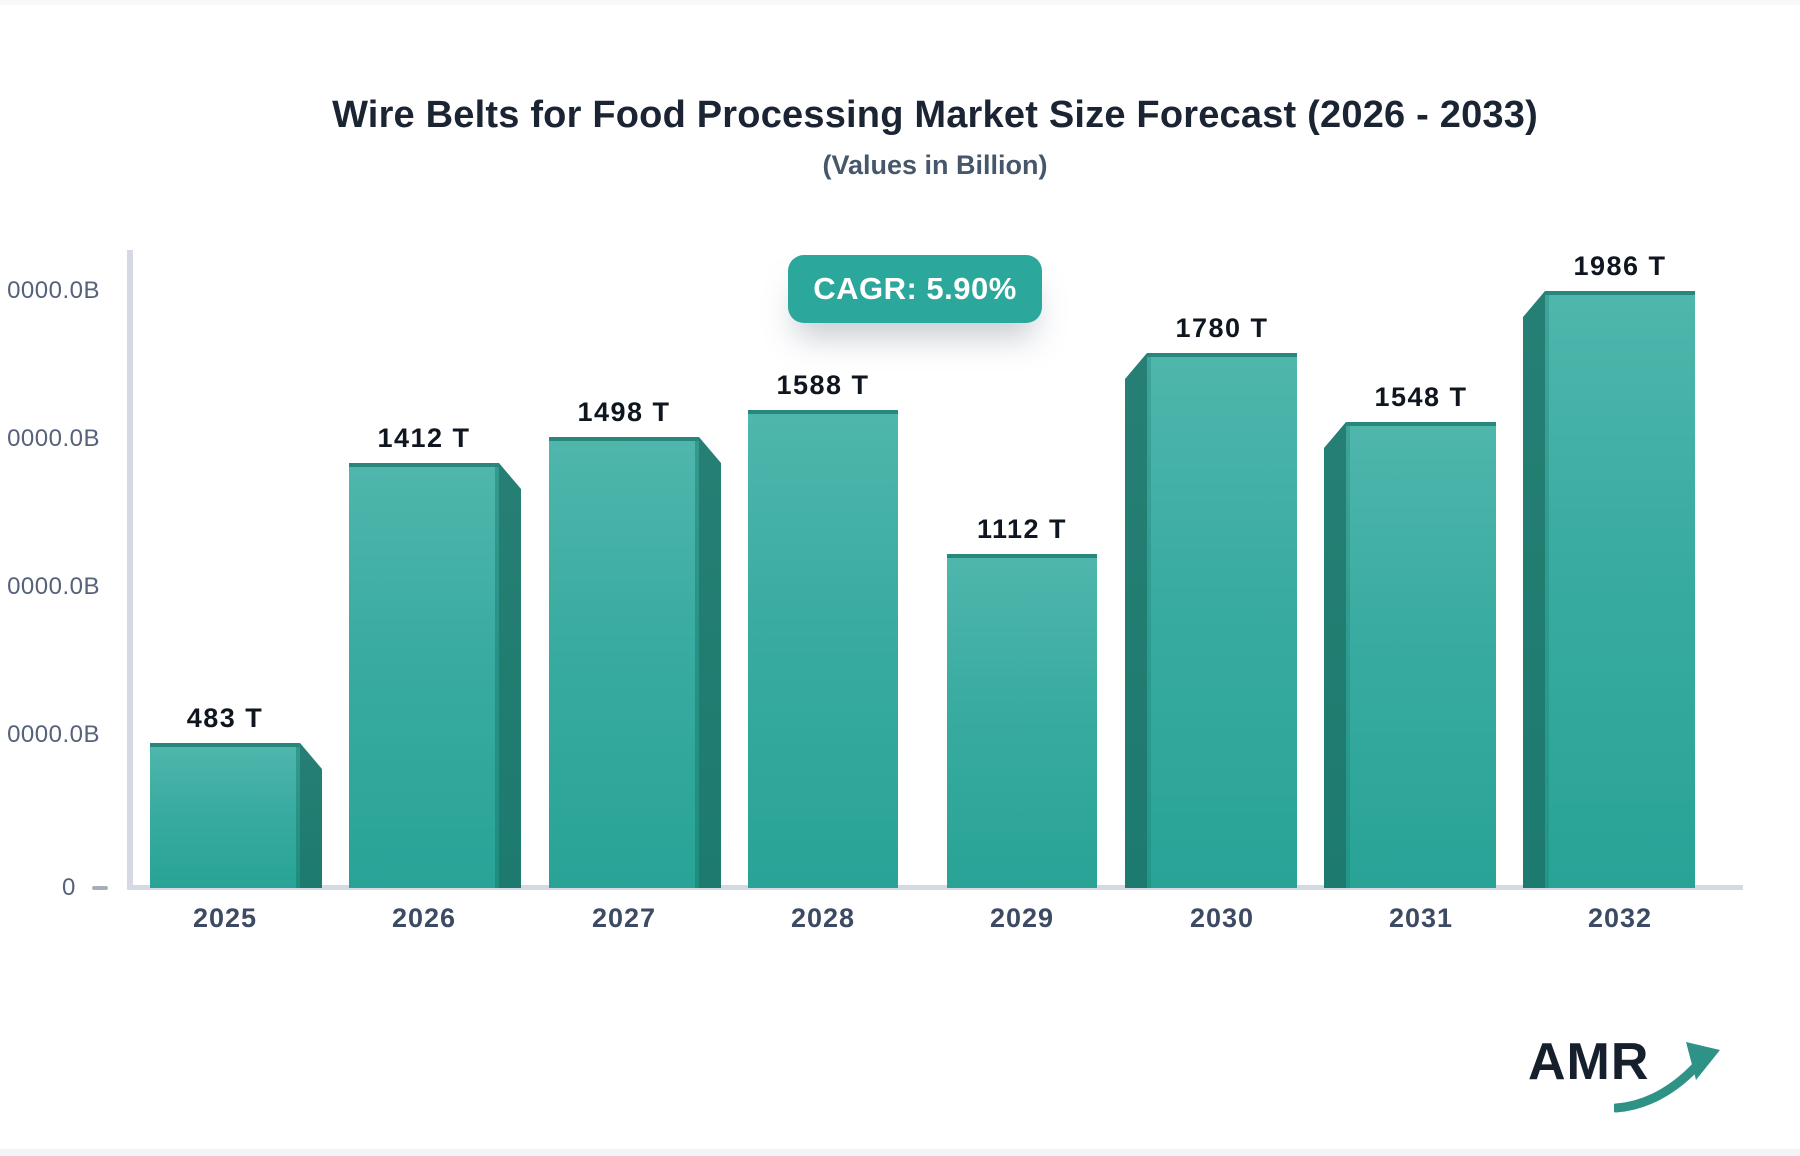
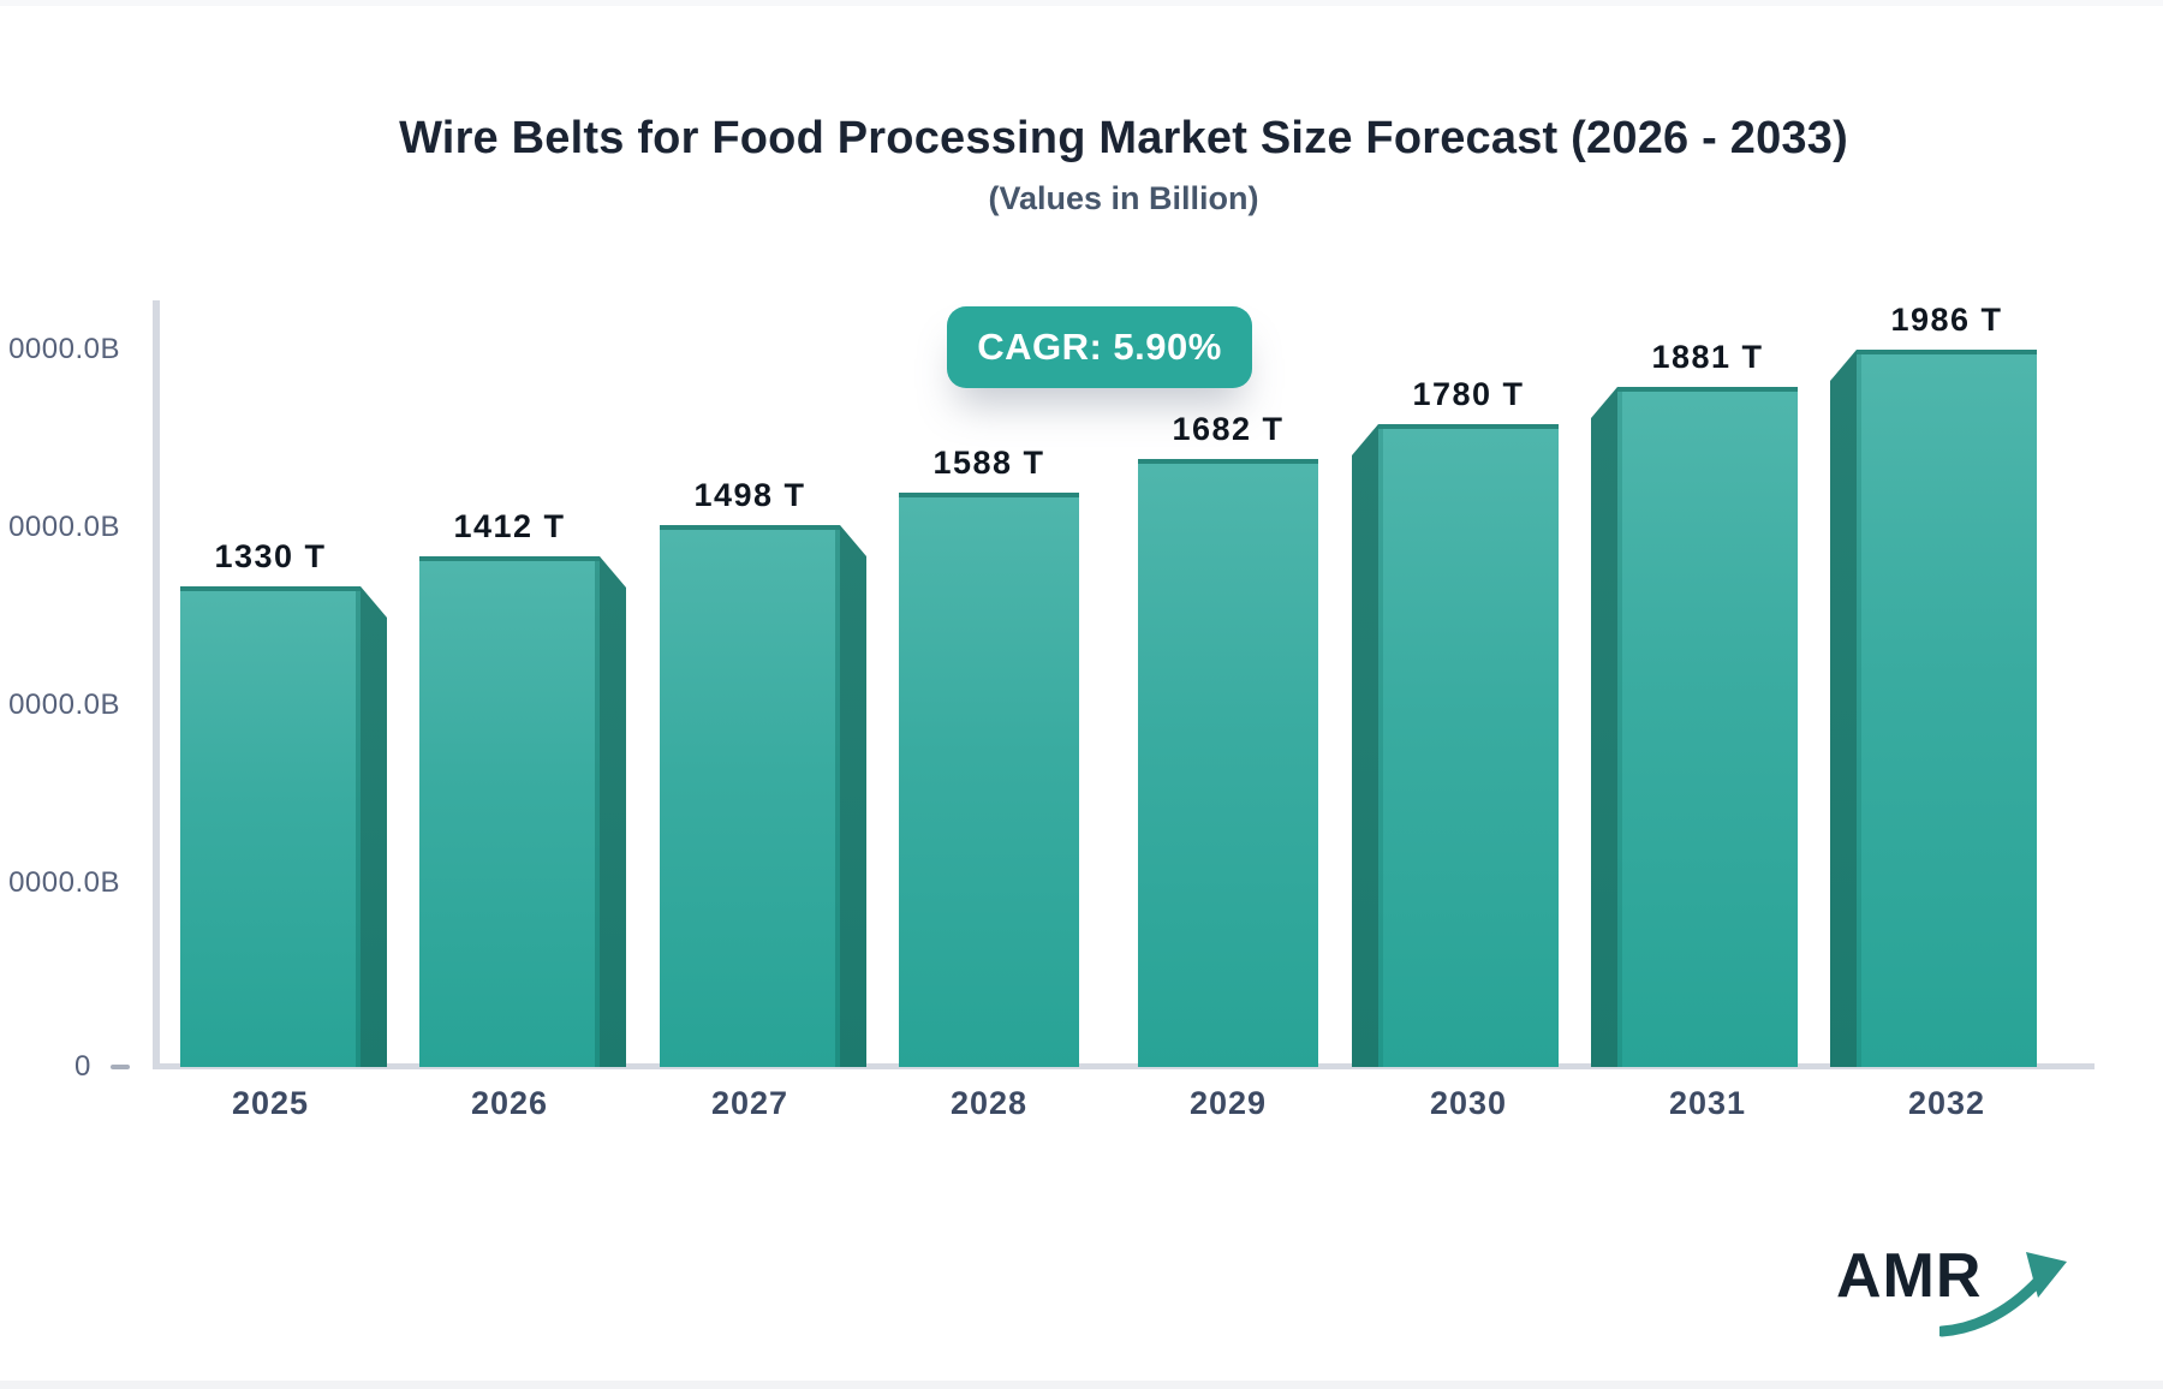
2025: 483 -> 1330
2029: 1112 -> 1682
2031: 1548 -> 1881
